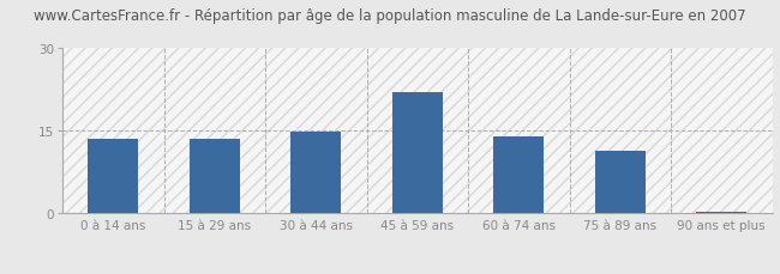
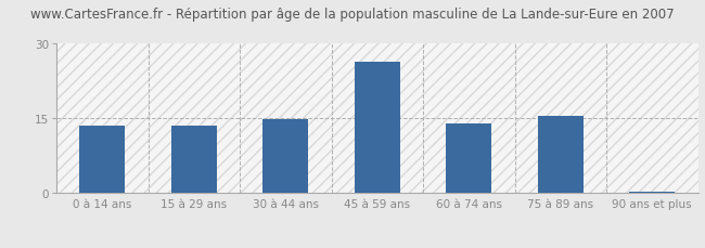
45 à 59 ans: 22.0 -> 26.5
75 à 89 ans: 11.5 -> 15.5
